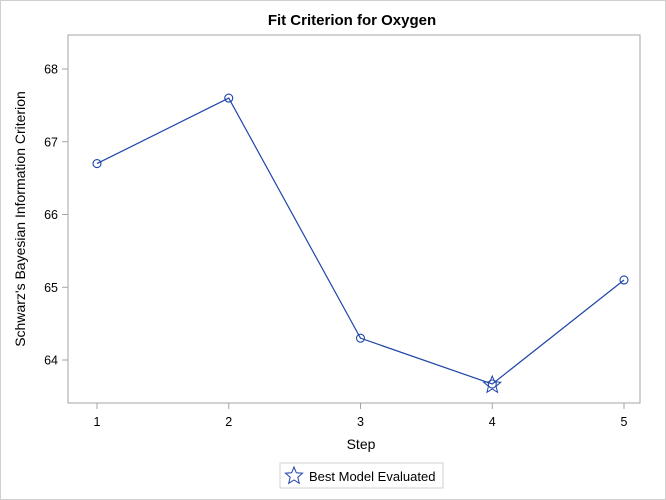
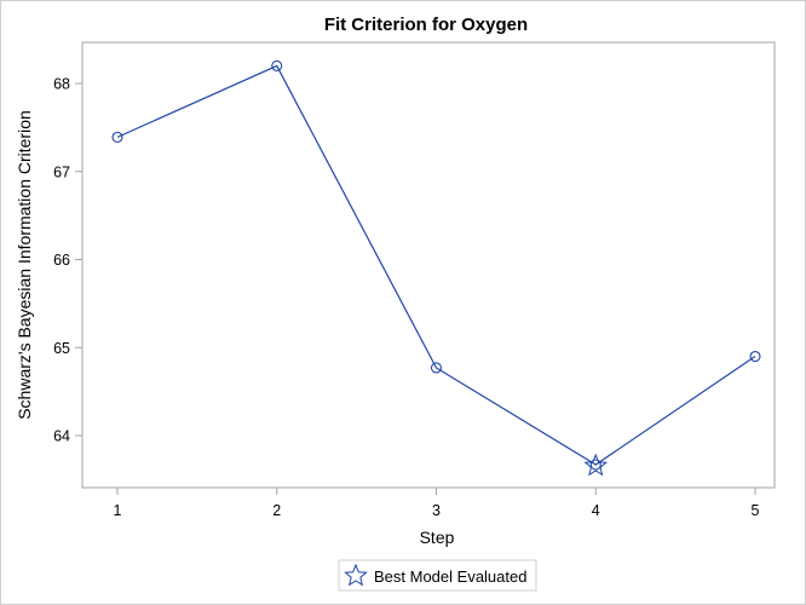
1: 66.7 -> 67.4
2: 67.6 -> 68.2
3: 64.3 -> 64.8
5: 65.1 -> 64.9
